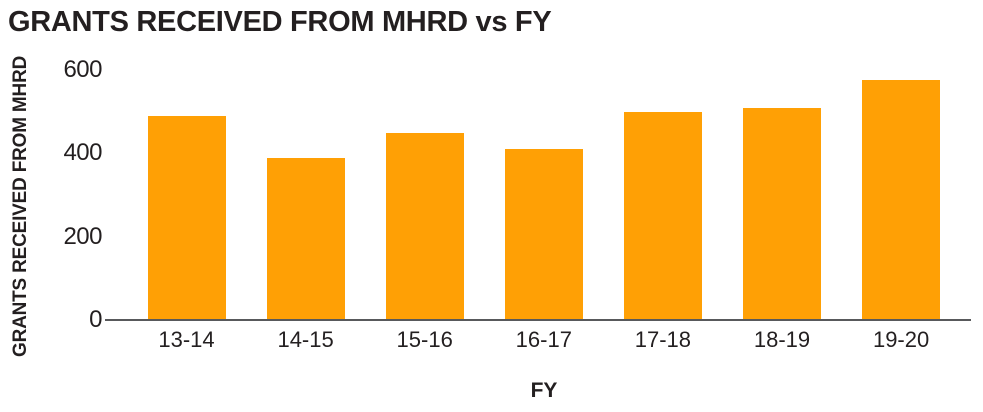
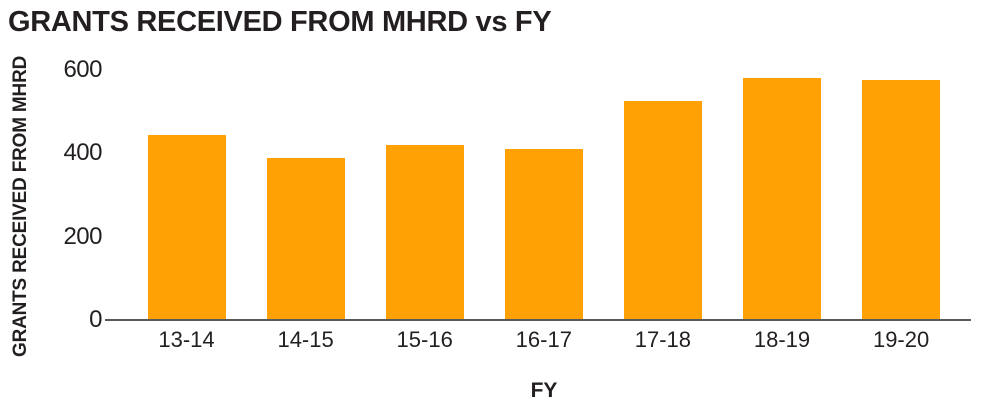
13-14: 490 -> 440
15-16: 450 -> 420
17-18: 500 -> 520
18-19: 510 -> 580
